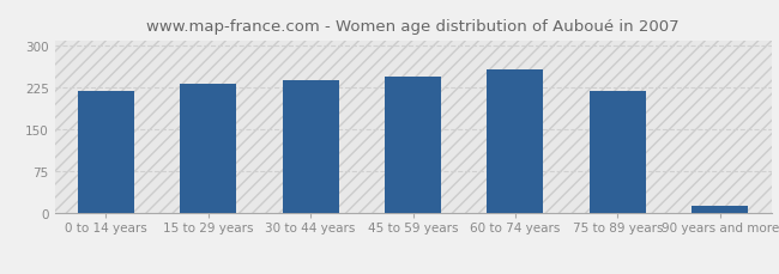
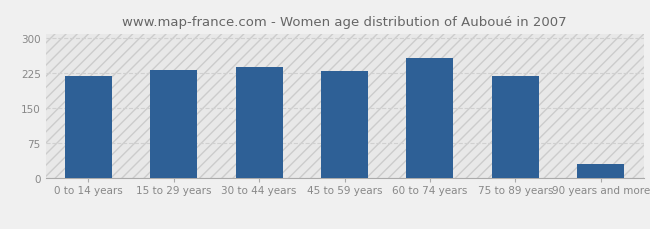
45 to 59 years: 245 -> 230
90 years and more: 14 -> 30
